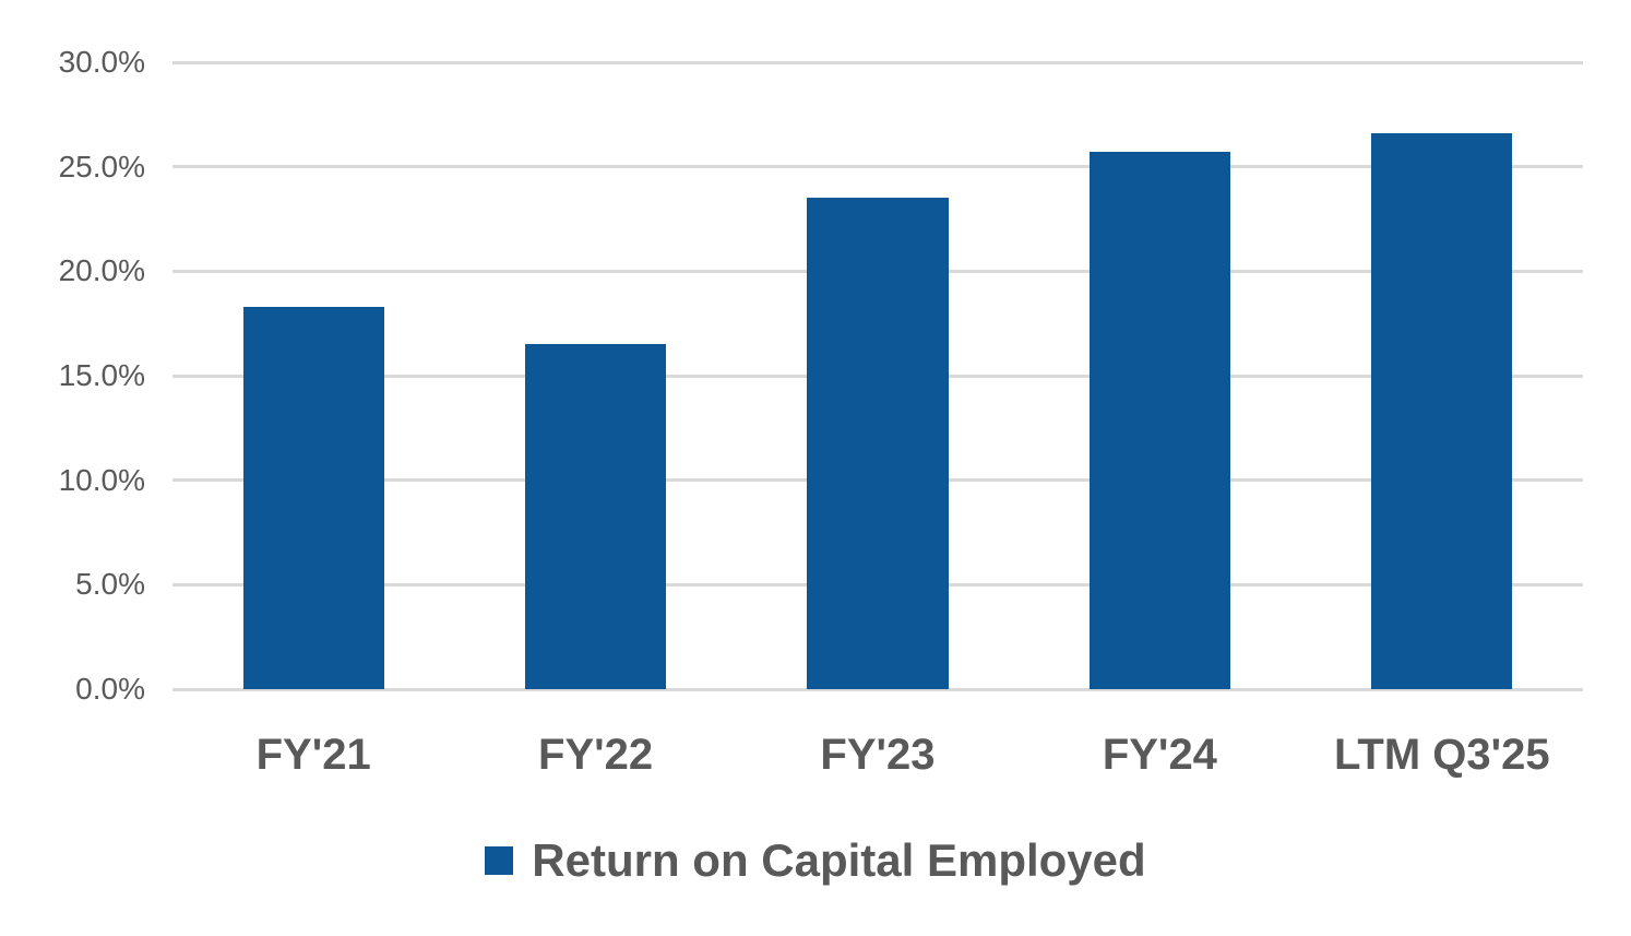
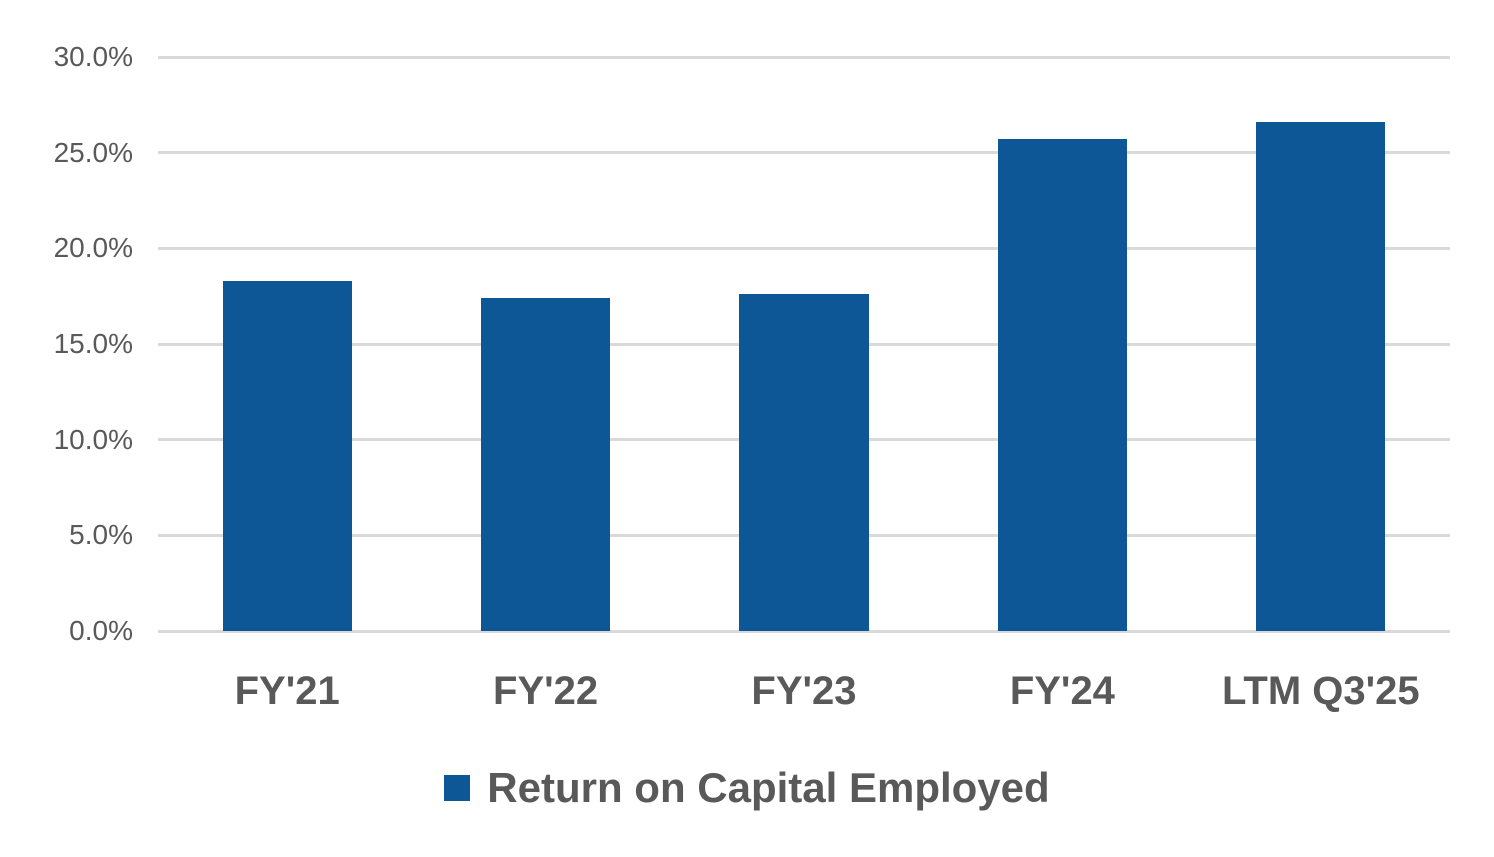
FY'22: 16.5% -> 17.4%
FY'23: 23.5% -> 17.6%
